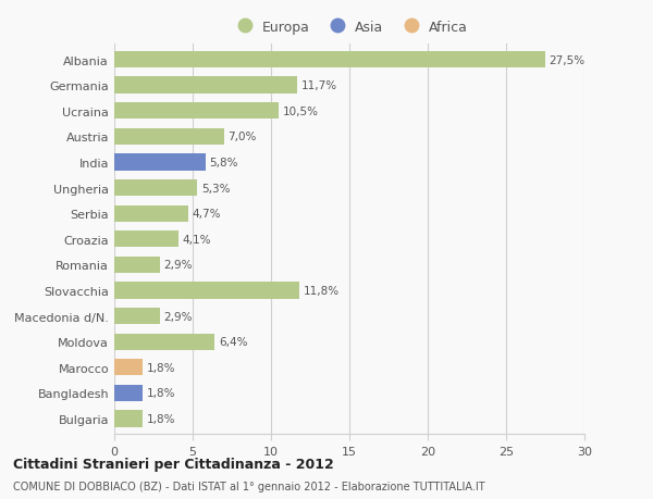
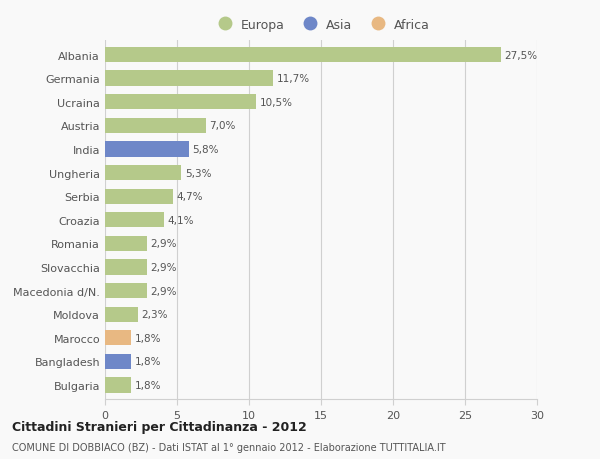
Slovacchia: 11,8% -> 2,9%
Moldova: 6,4% -> 2,3%
